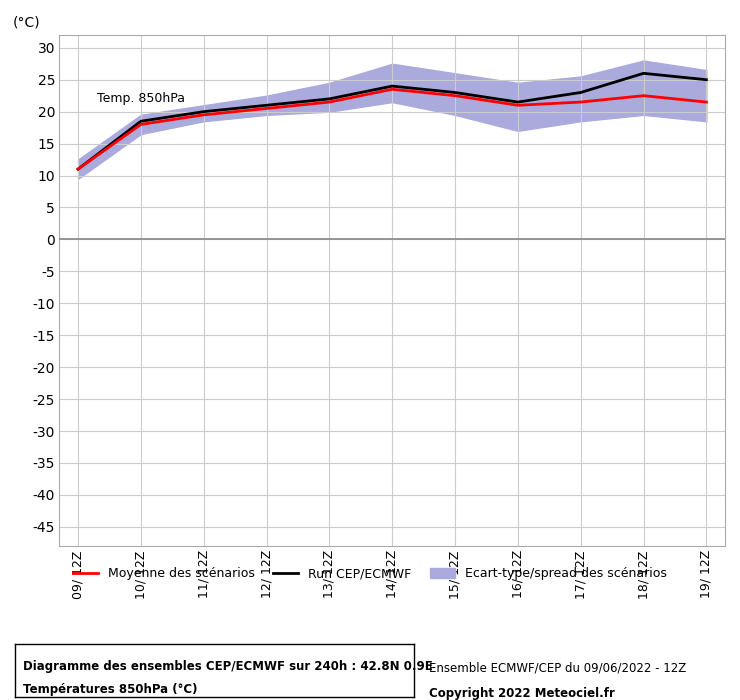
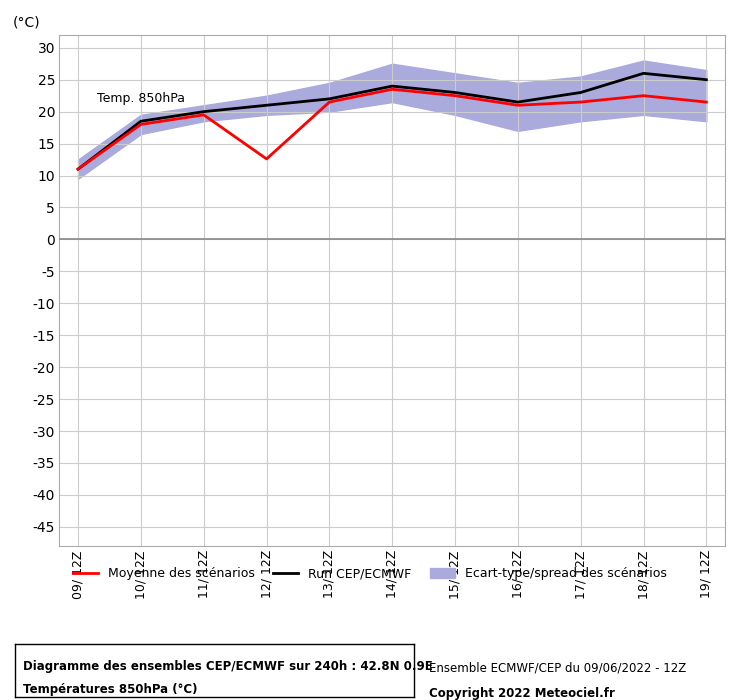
Moyenne des scénarios/12/ 12Z: 20.5 -> 12.6
